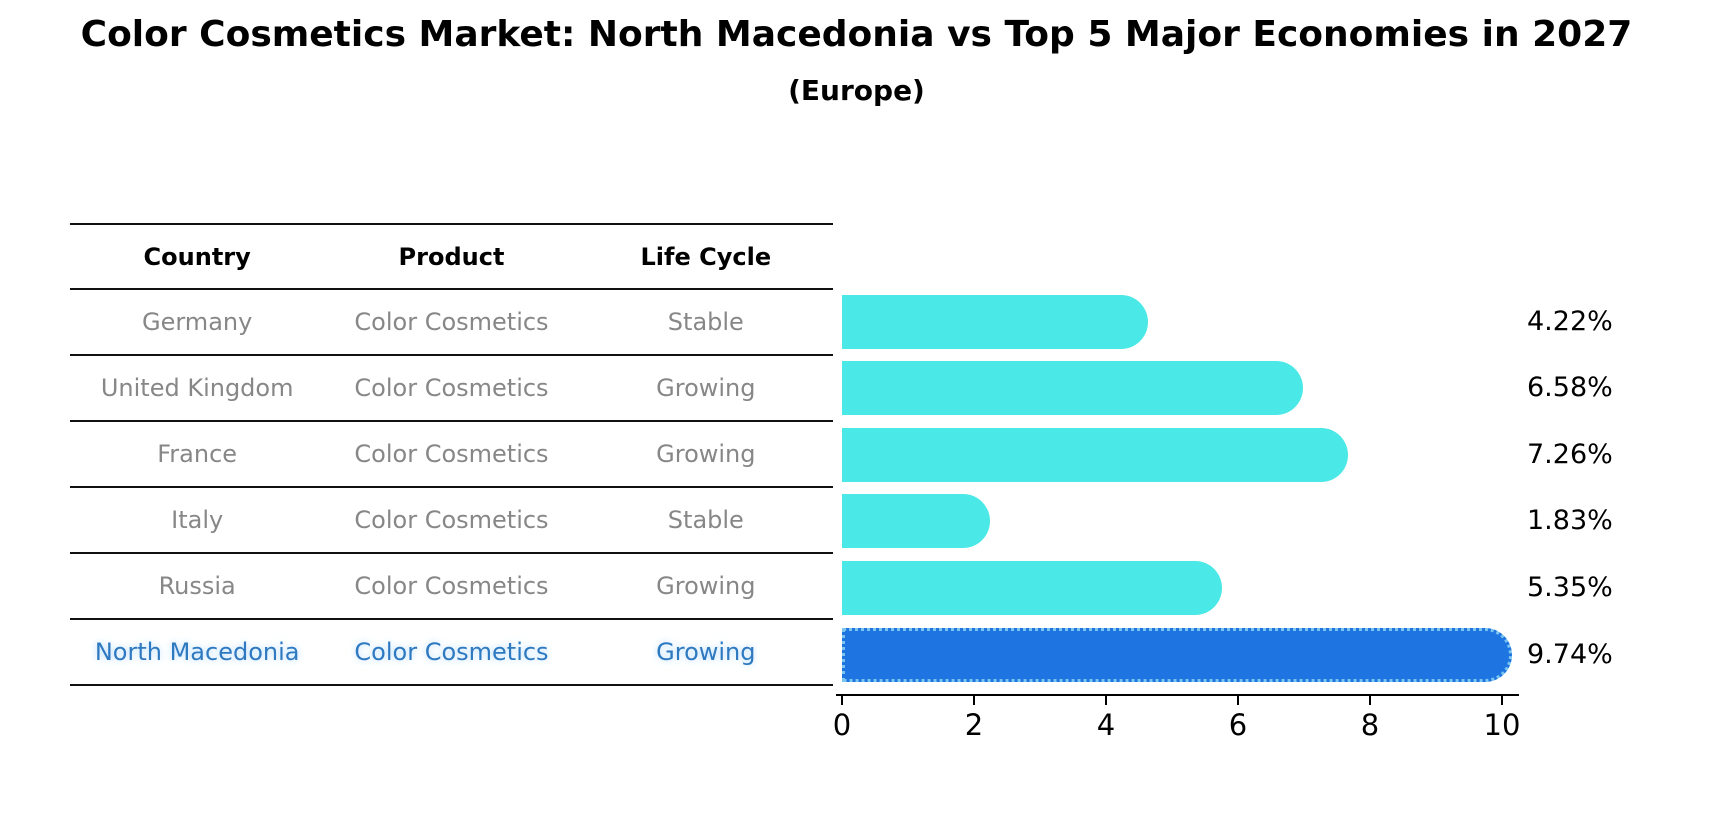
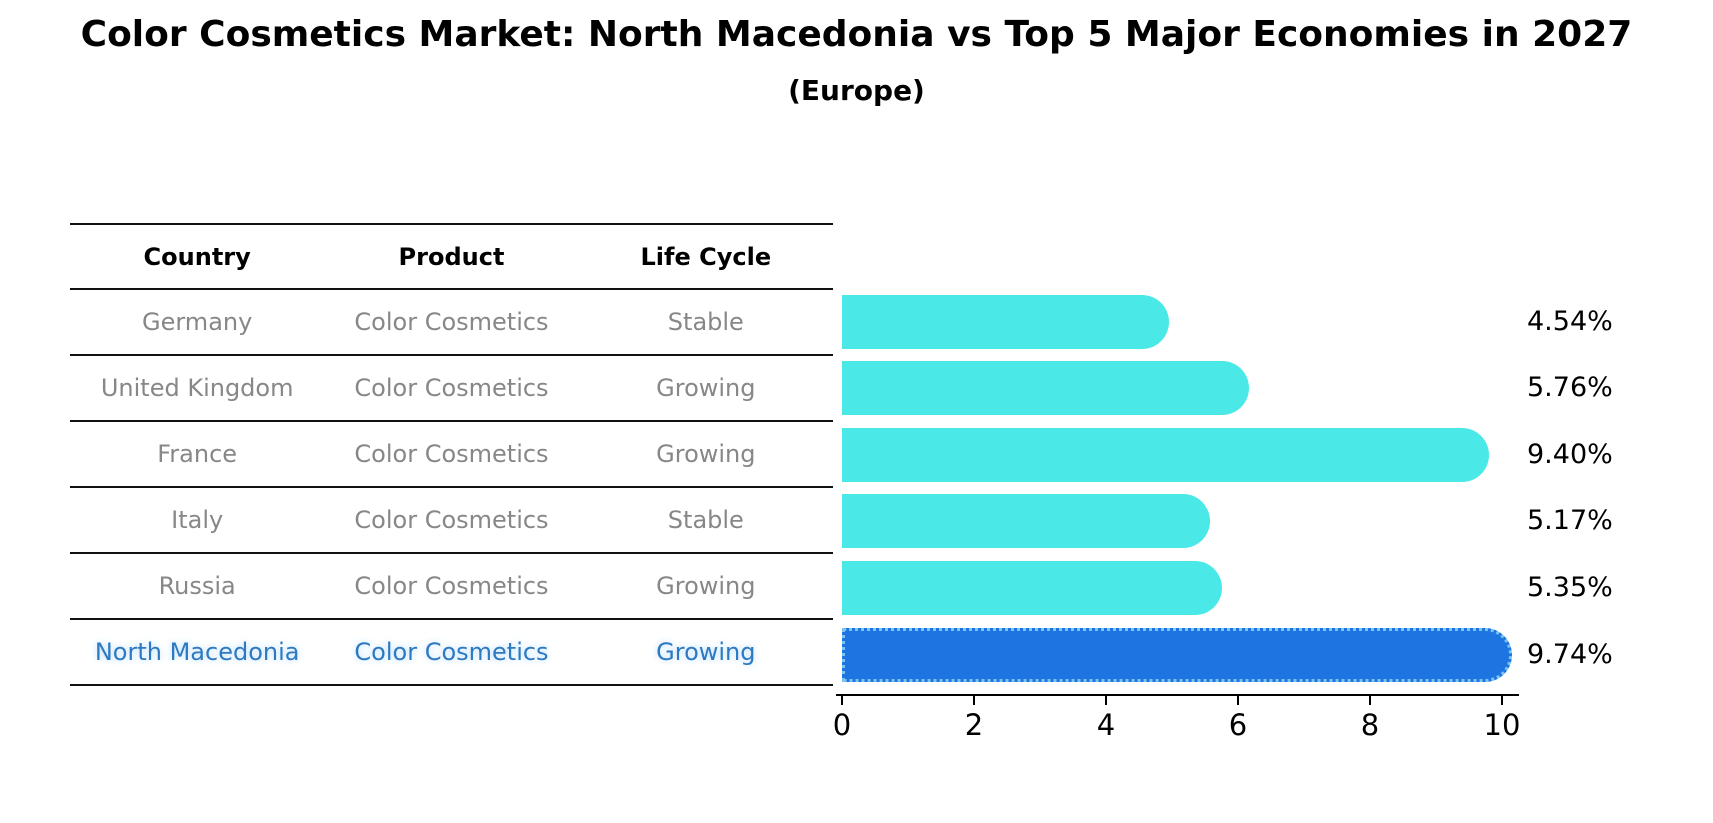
Germany: 4.22% -> 4.54%
United Kingdom: 6.58% -> 5.76%
France: 7.26% -> 9.40%
Italy: 1.83% -> 5.17%
